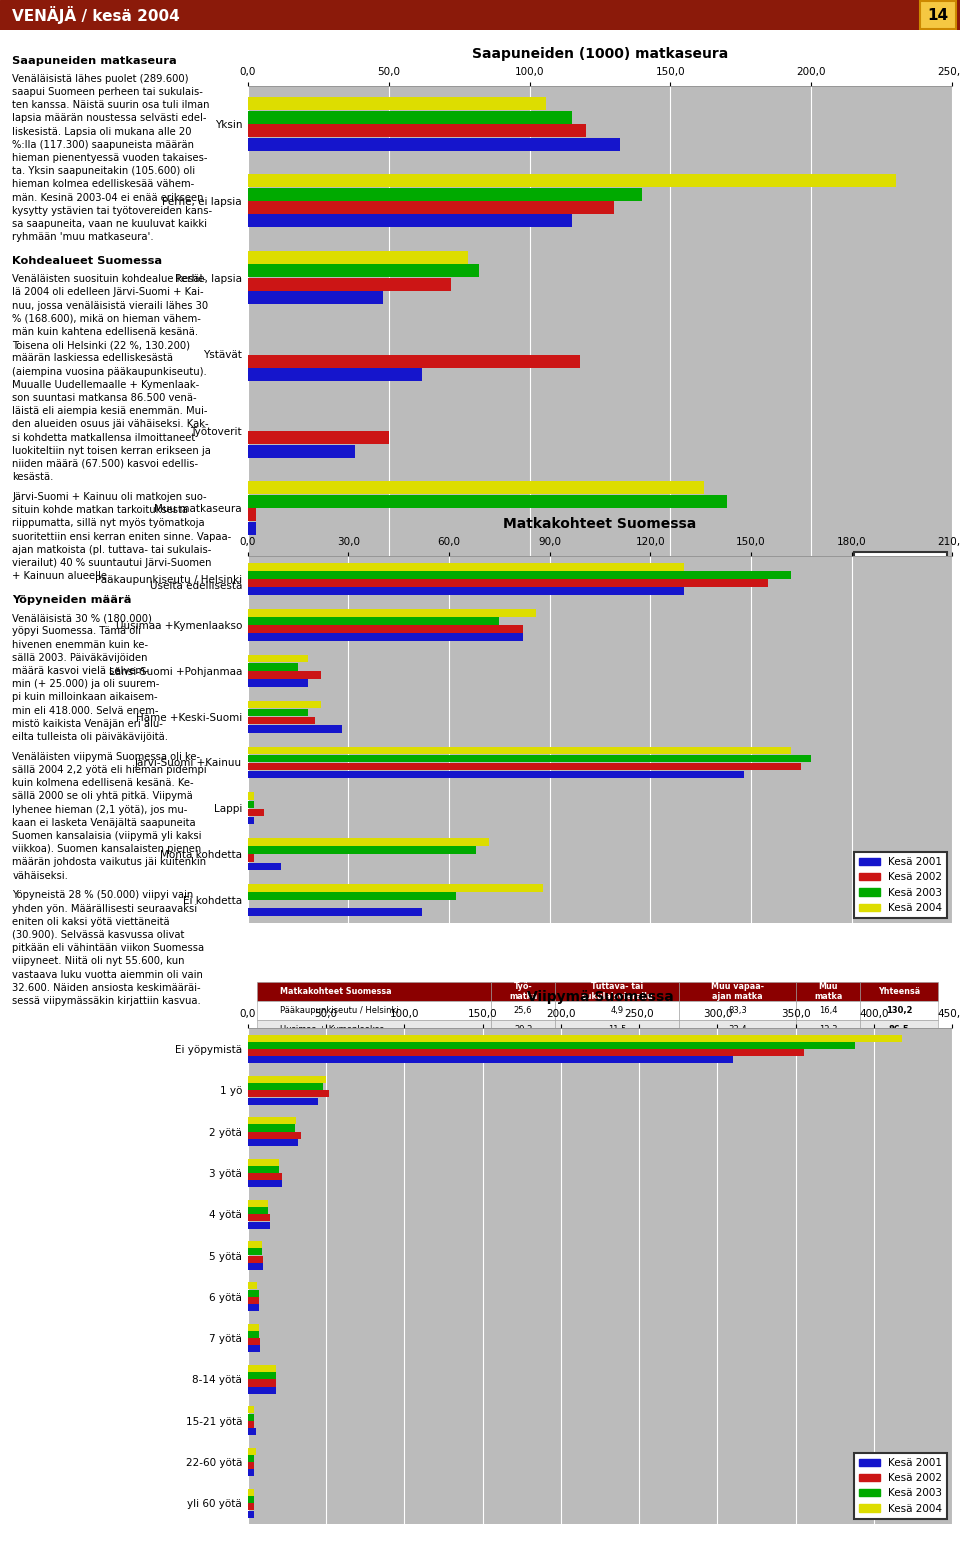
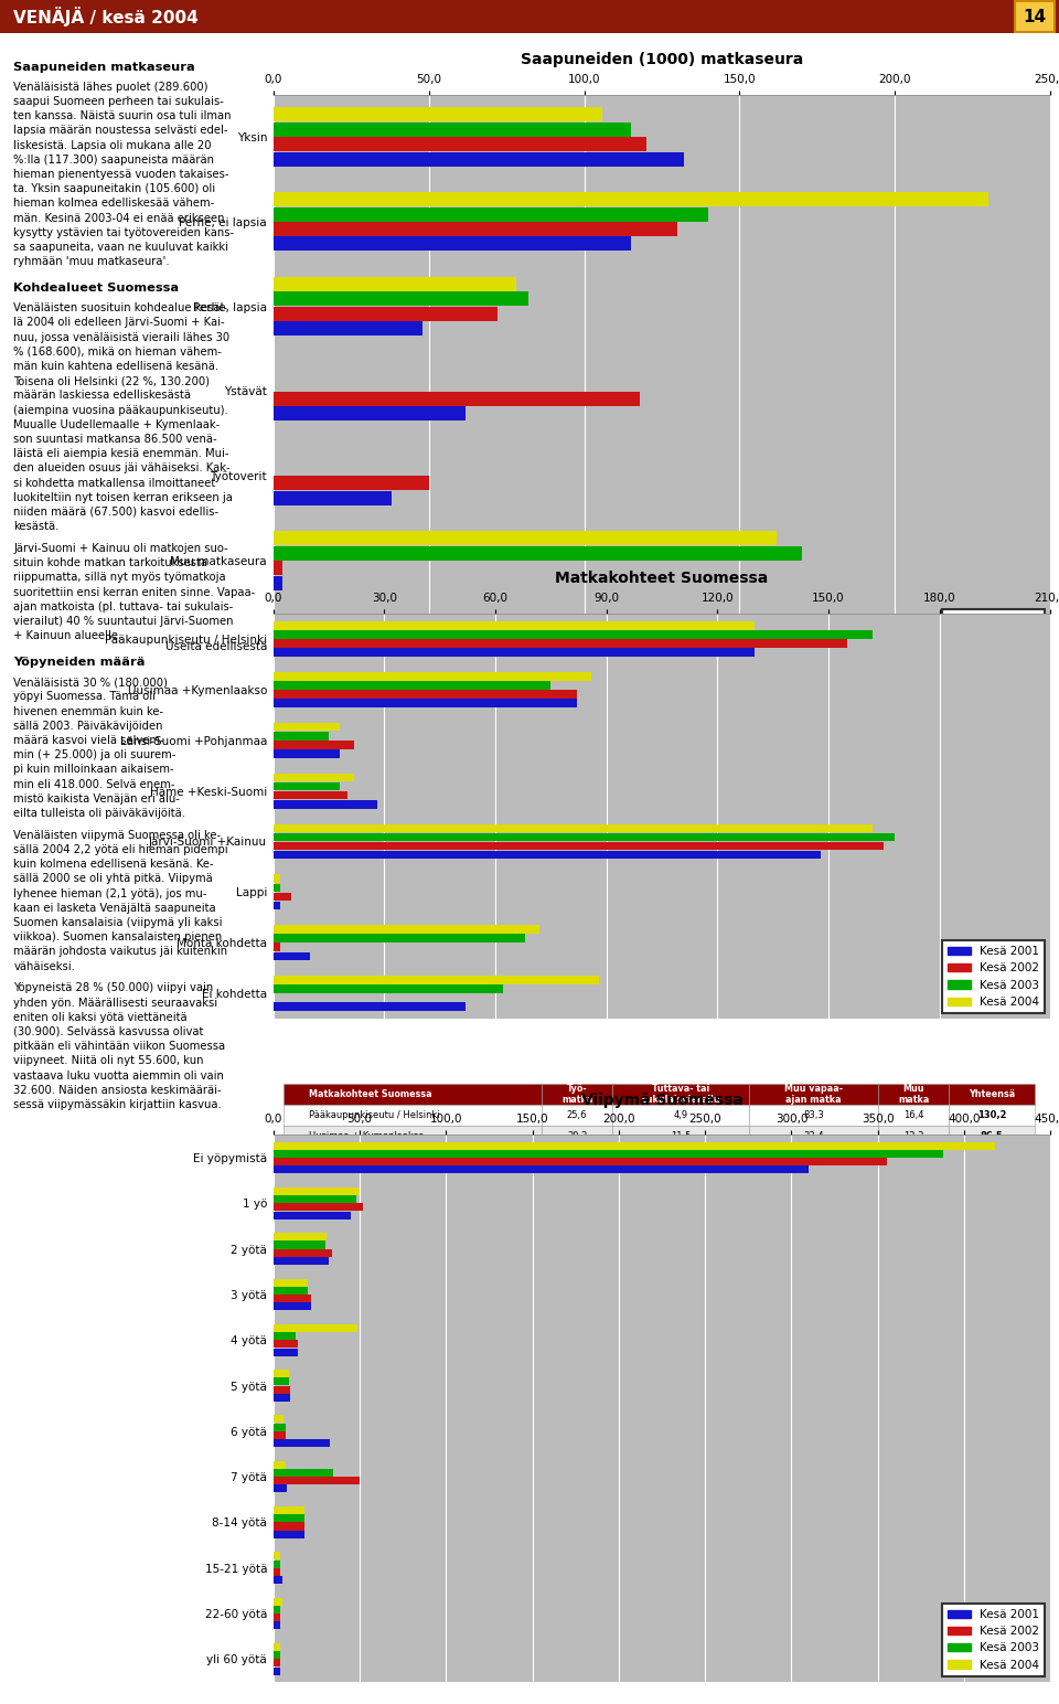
Kesä 2004/4 yötä: 13 -> 49
Kesä 2001/6 yötä: 7 -> 33
Kesä 2003/7 yötä: 7 -> 35
Kesä 2002/7 yötä: 8 -> 50
